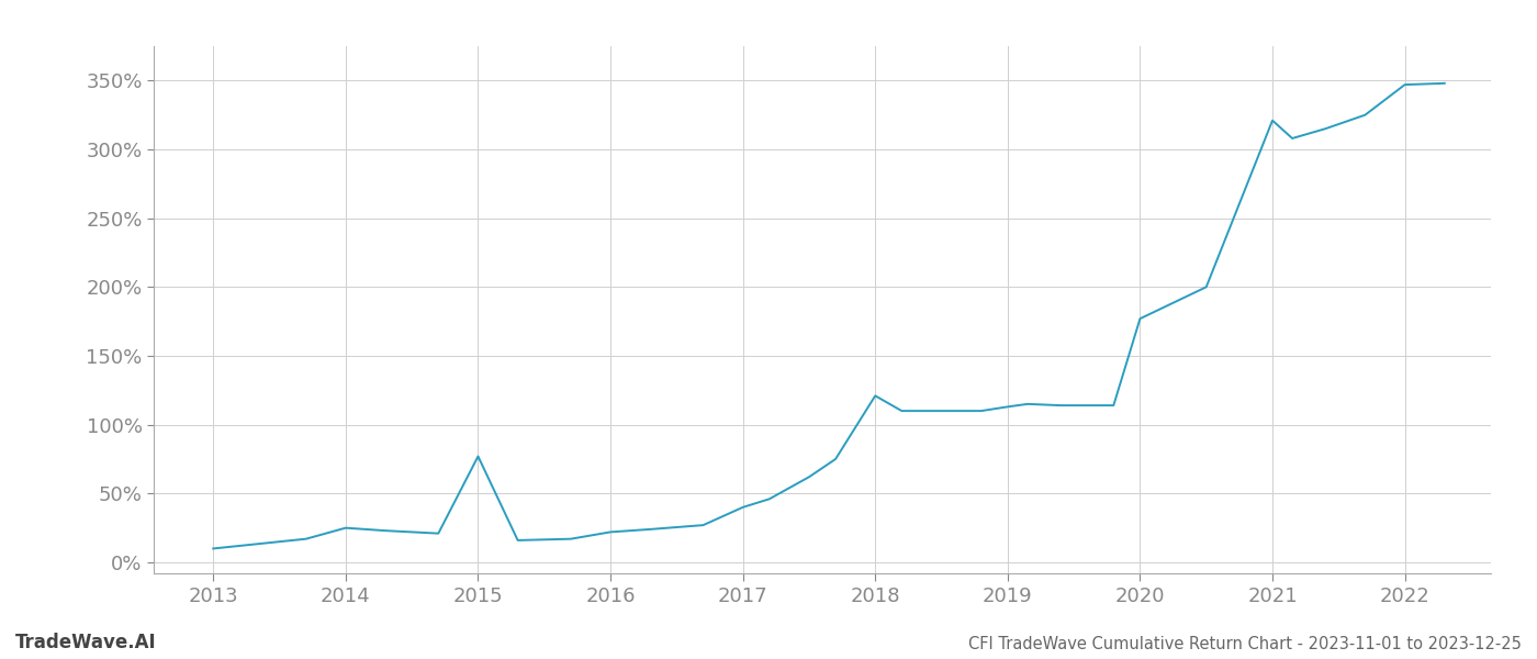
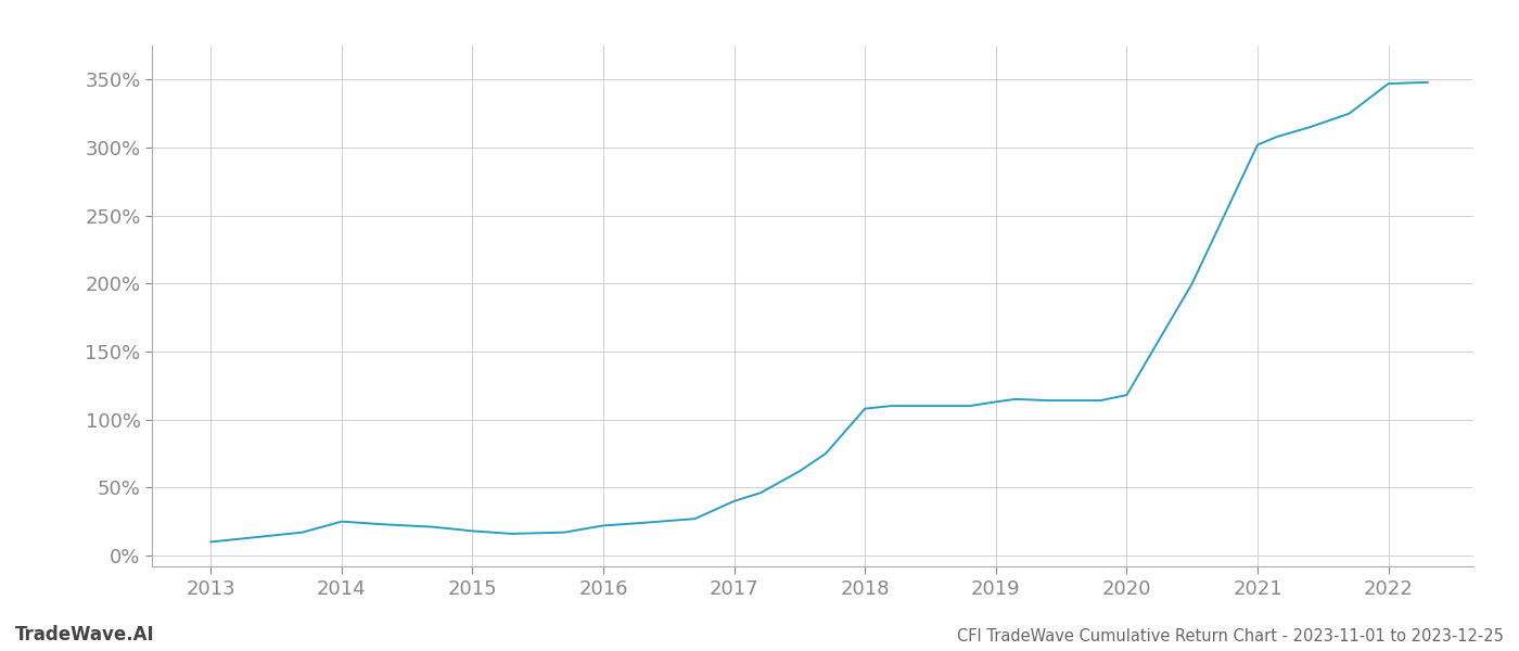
2015: 77% -> 18%
2018: 121% -> 108%
2020: 177% -> 118%
2021: 321% -> 302%
